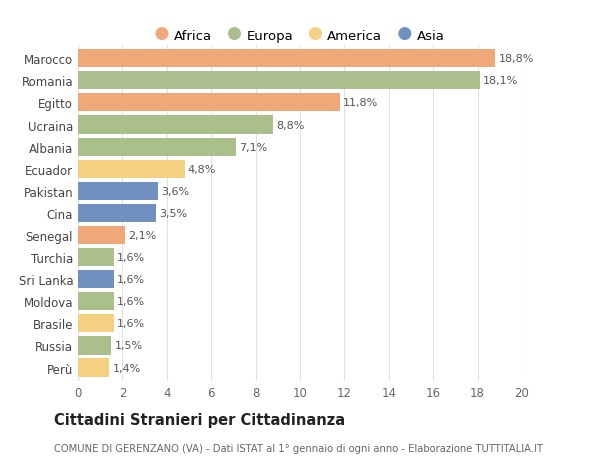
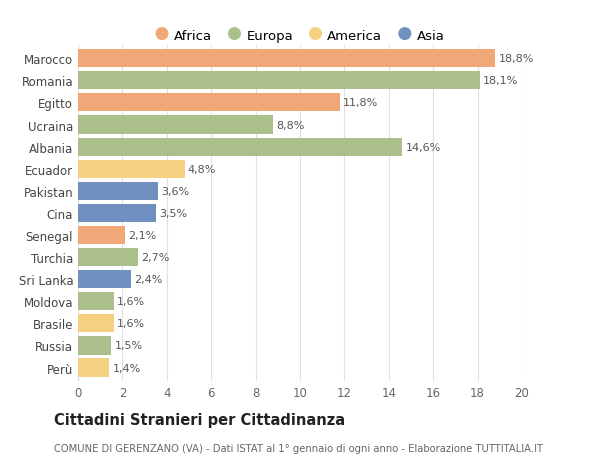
Albania: 7,1% -> 14,6%
Turchia: 1,6% -> 2,7%
Sri Lanka: 1,6% -> 2,4%
